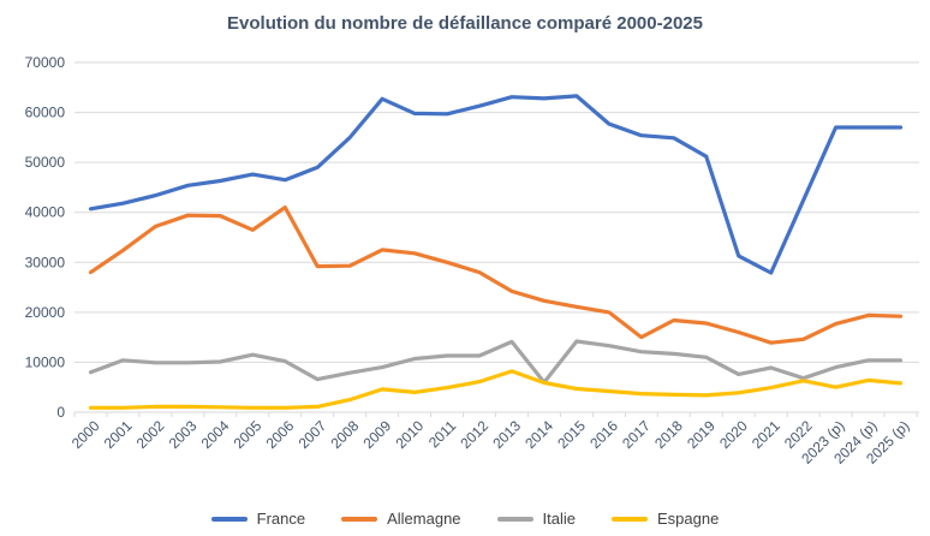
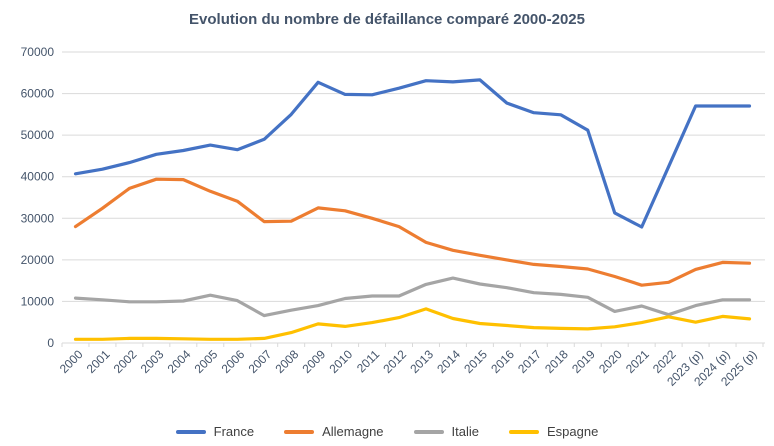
Italie/2000: 8000 -> 11000
Allemagne/2006: 41000 -> 34000
Italie/2014: 6000 -> 16000
Allemagne/2017: 15000 -> 19000
